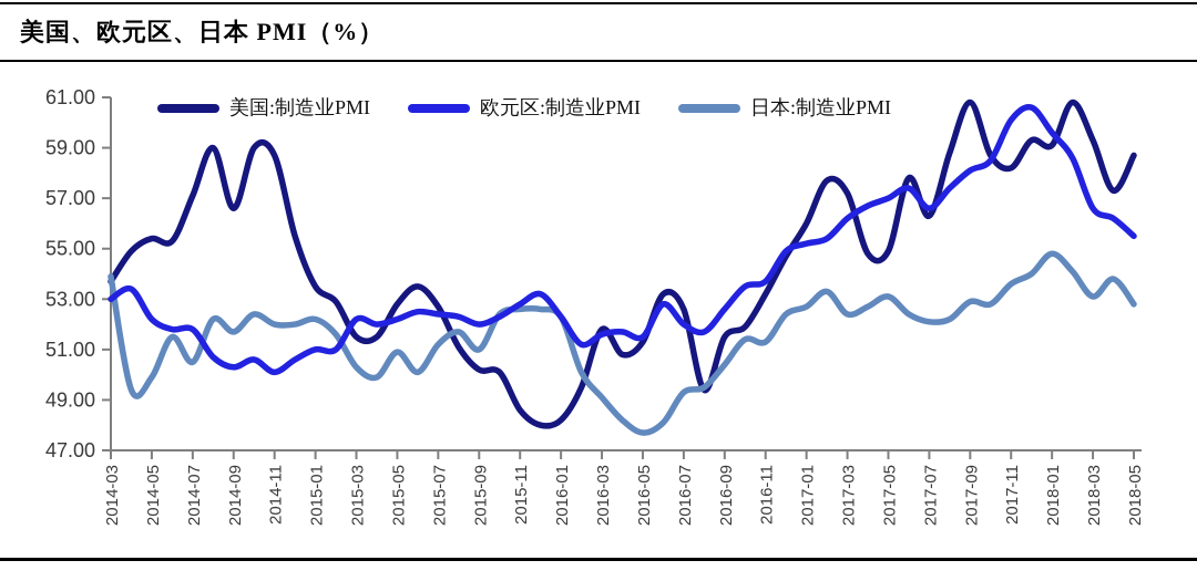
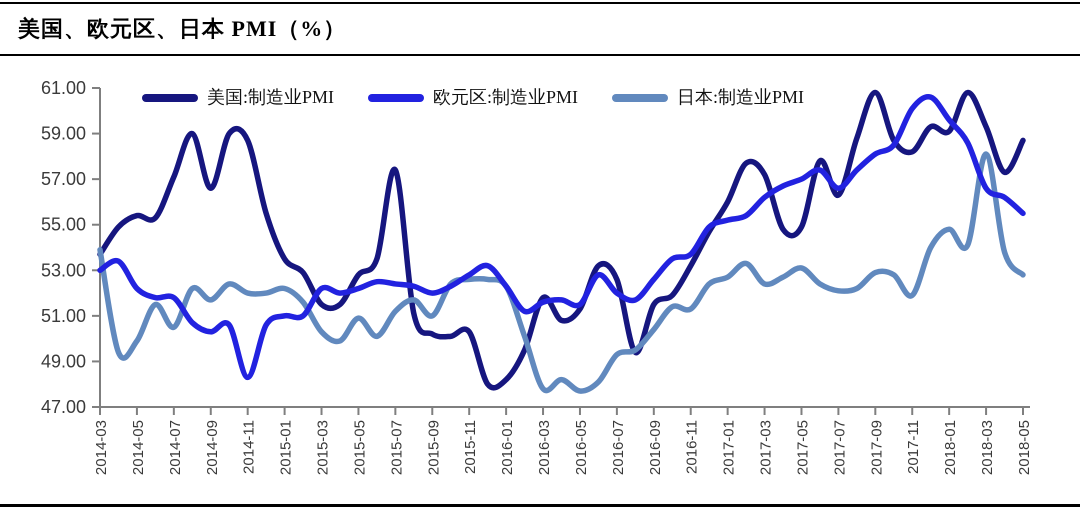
欧元区:制造业PMI/2014-11: 50.1 -> 48.3
美国:制造业PMI/2015-07: 52.7 -> 57.4
美国:制造业PMI/2015-11: 48.6 -> 50.3
日本:制造业PMI/2016-03: 49.1 -> 47.8
日本:制造业PMI/2017-11: 53.6 -> 51.9
日本:制造业PMI/2018-03: 53.1 -> 58.1
